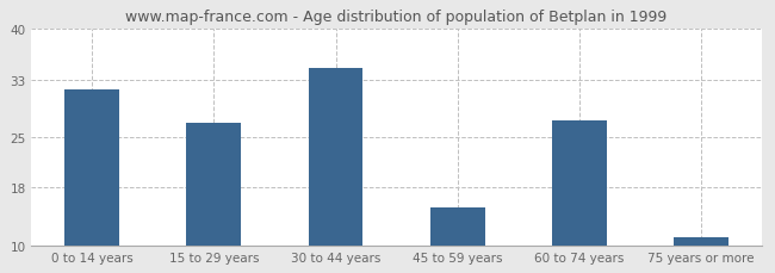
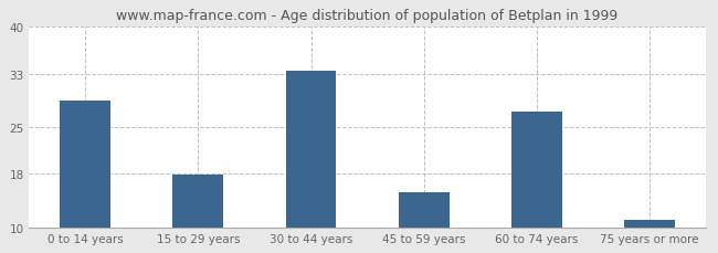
0 to 14 years: 31.6 -> 29.0
15 to 29 years: 27.0 -> 17.9
30 to 44 years: 34.6 -> 33.5
